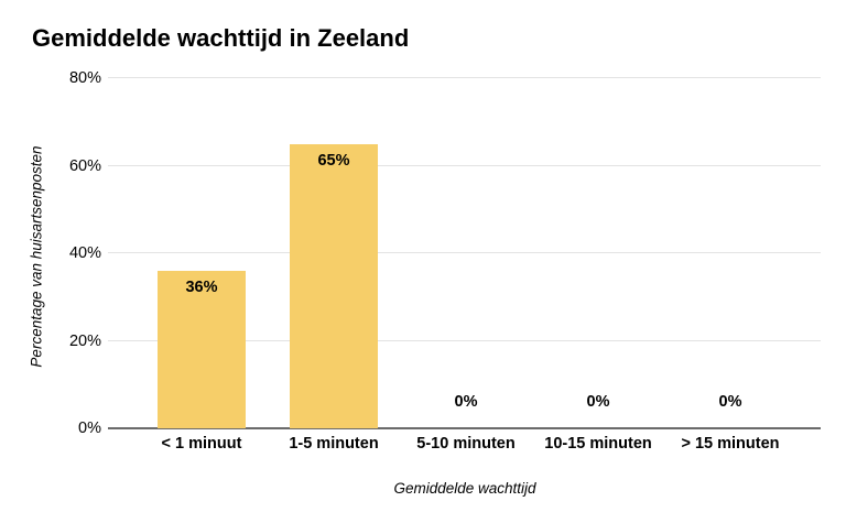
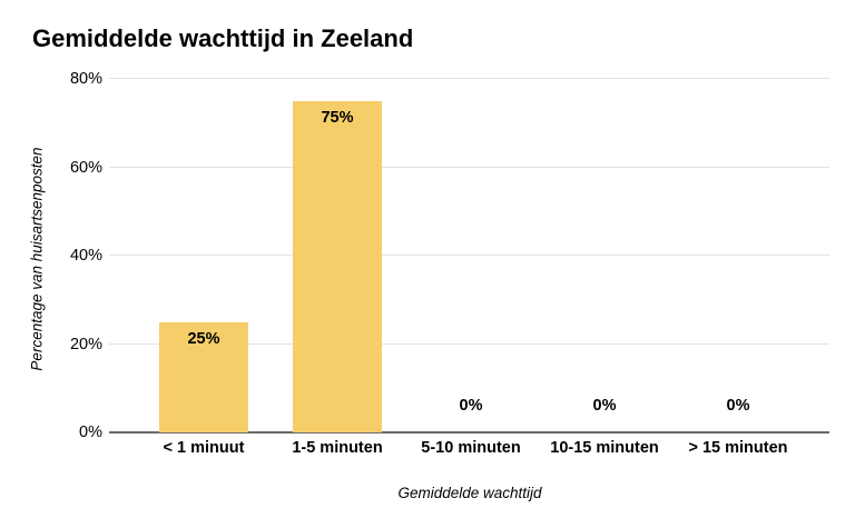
< 1 minuut: 36% -> 25%
1-5 minuten: 65% -> 75%
